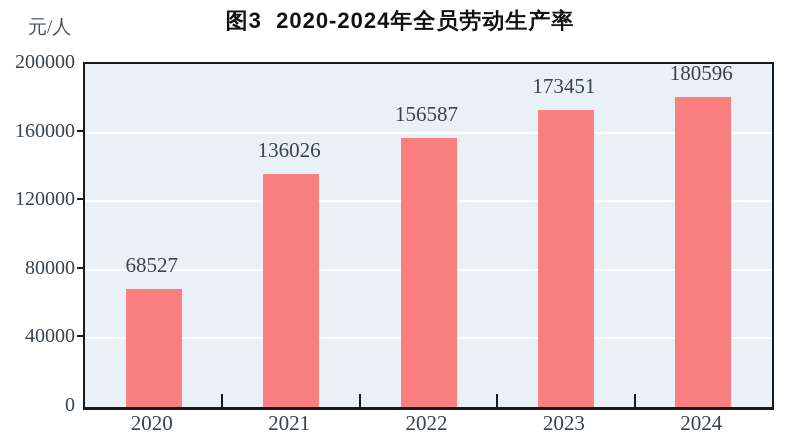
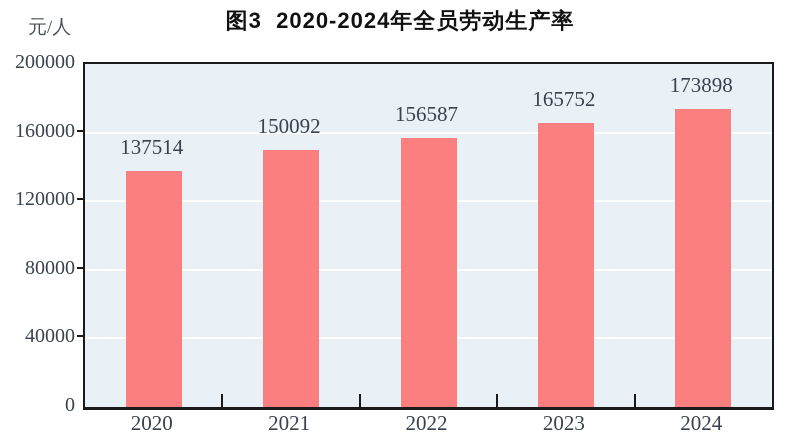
2020: 68527 -> 137514
2021: 136026 -> 150092
2023: 173451 -> 165752
2024: 180596 -> 173898
